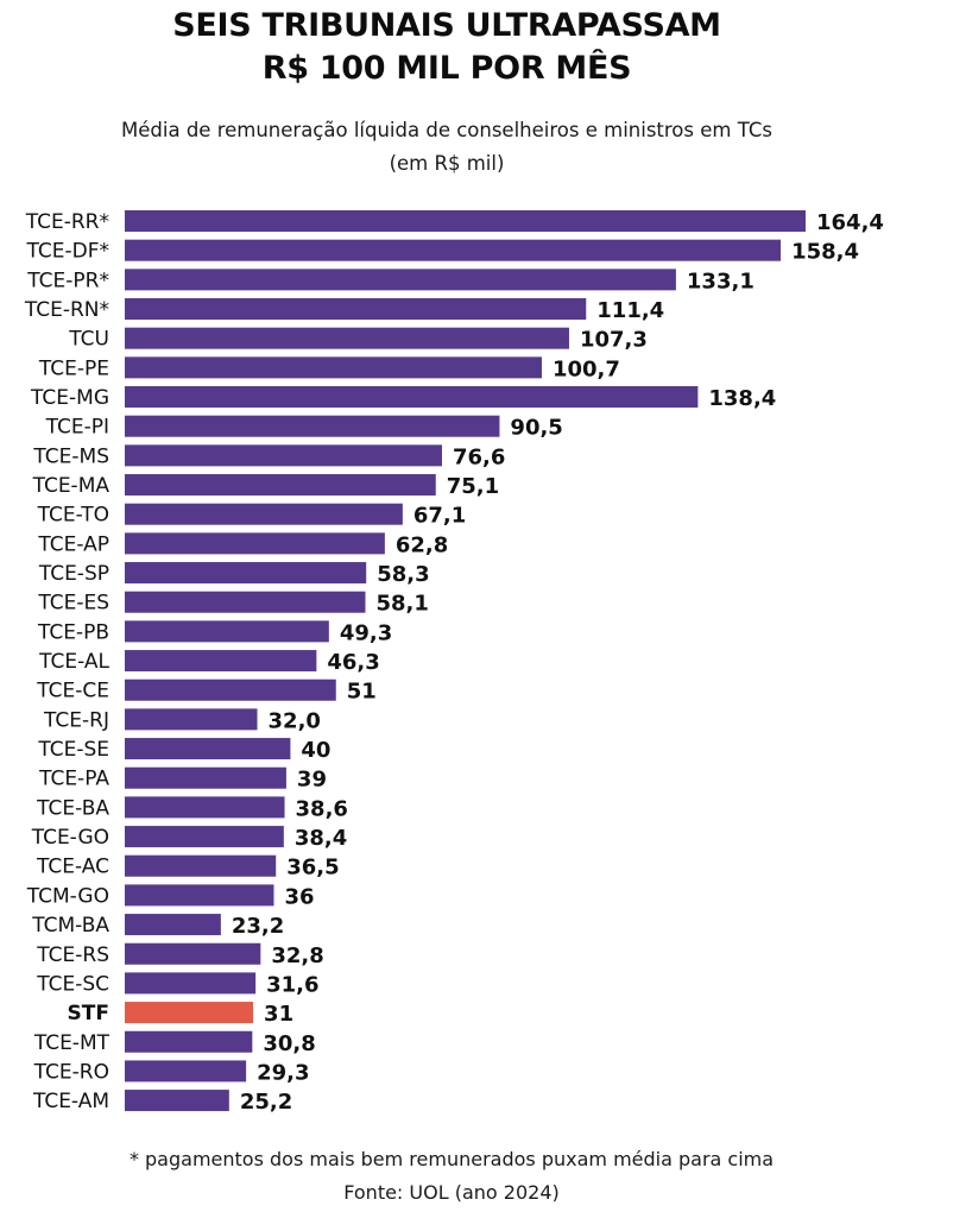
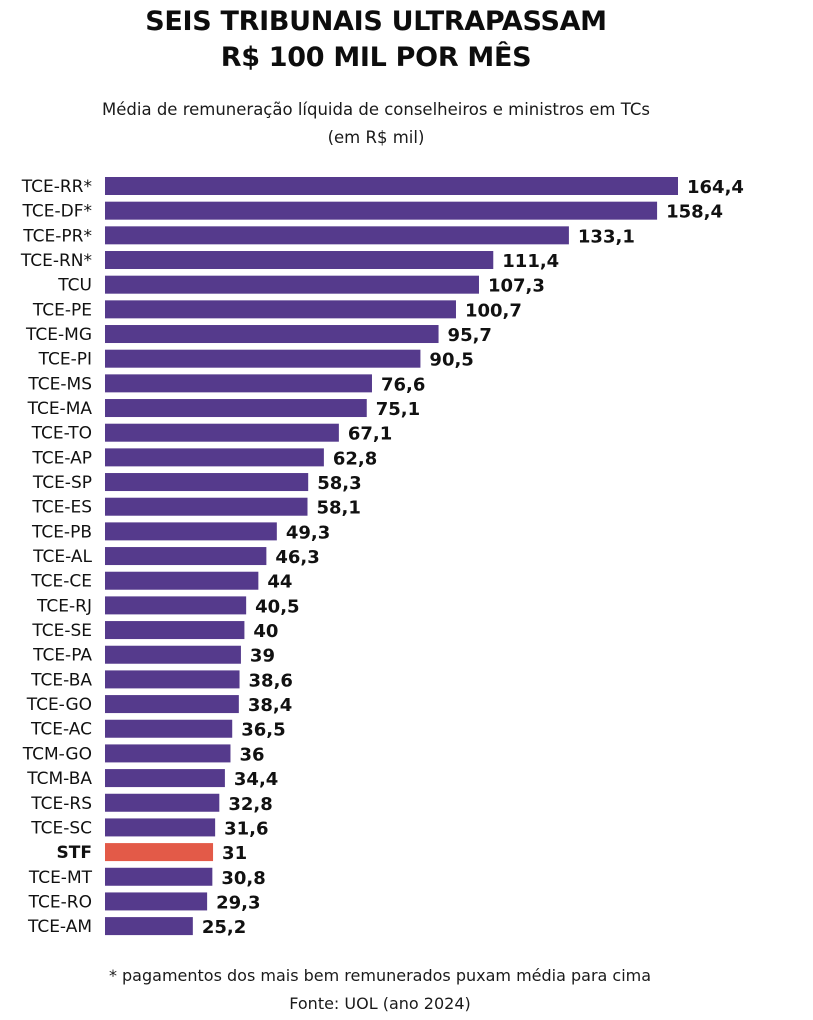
TCE-MG: 138,4 -> 95,7
TCE-CE: 51 -> 44
TCE-RJ: 32,0 -> 40,5
TCM-BA: 23,2 -> 34,4
